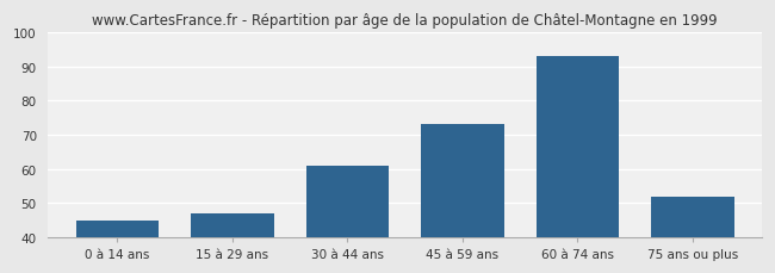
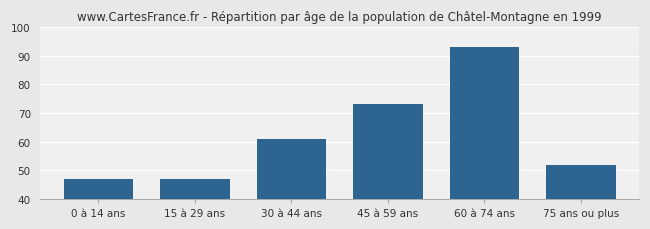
0 à 14 ans: 45 -> 47
